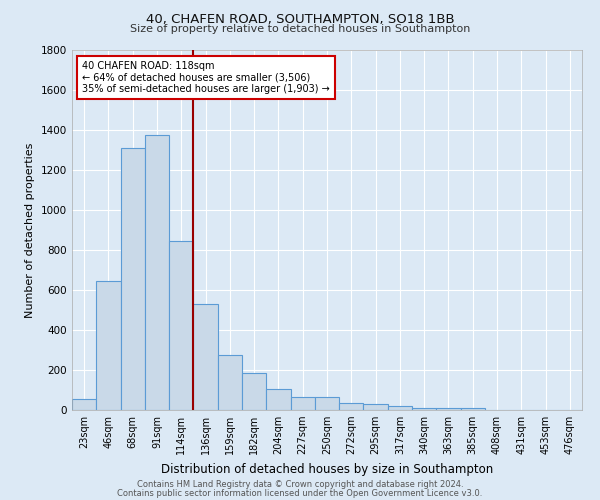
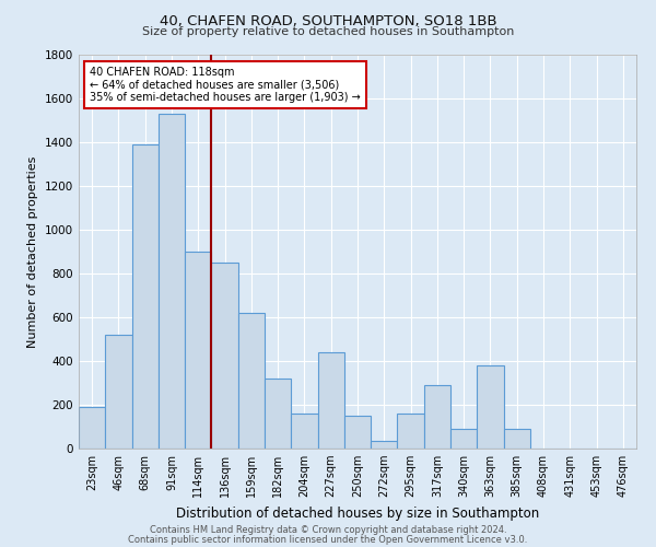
23sqm: 60 -> 190
46sqm: 640 -> 520
68sqm: 1310 -> 1390
91sqm: 1380 -> 1530
114sqm: 840 -> 900
136sqm: 530 -> 850
159sqm: 280 -> 620
182sqm: 180 -> 320
204sqm: 100 -> 160
227sqm: 60 -> 440
250sqm: 60 -> 150
295sqm: 30 -> 160
317sqm: 20 -> 290
340sqm: 10 -> 90
363sqm: 10 -> 380
385sqm: 10 -> 90
